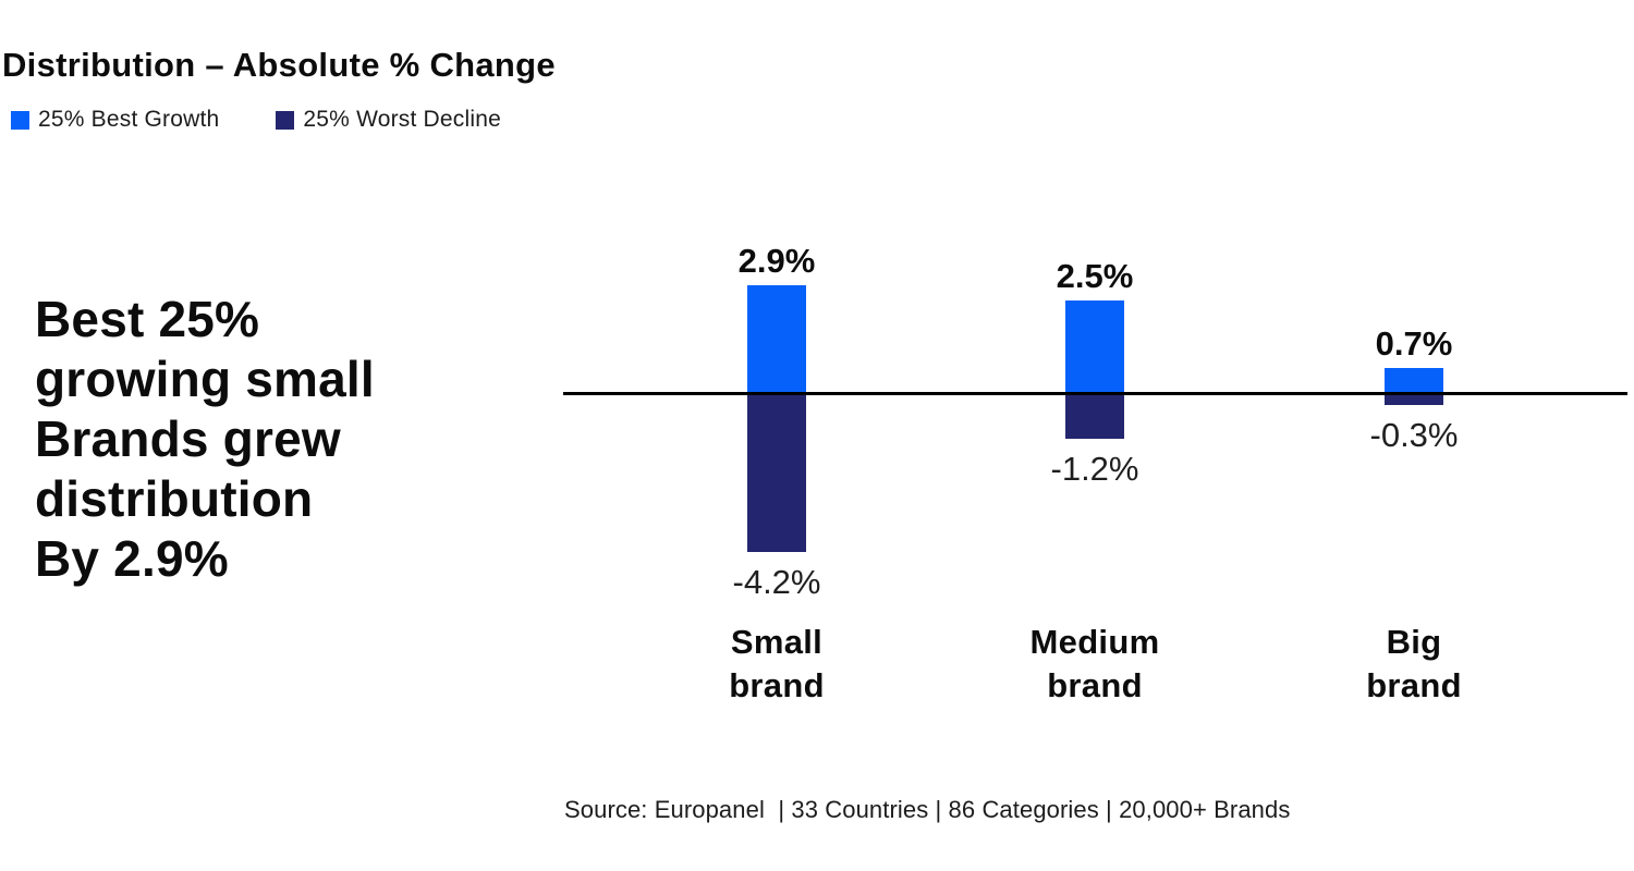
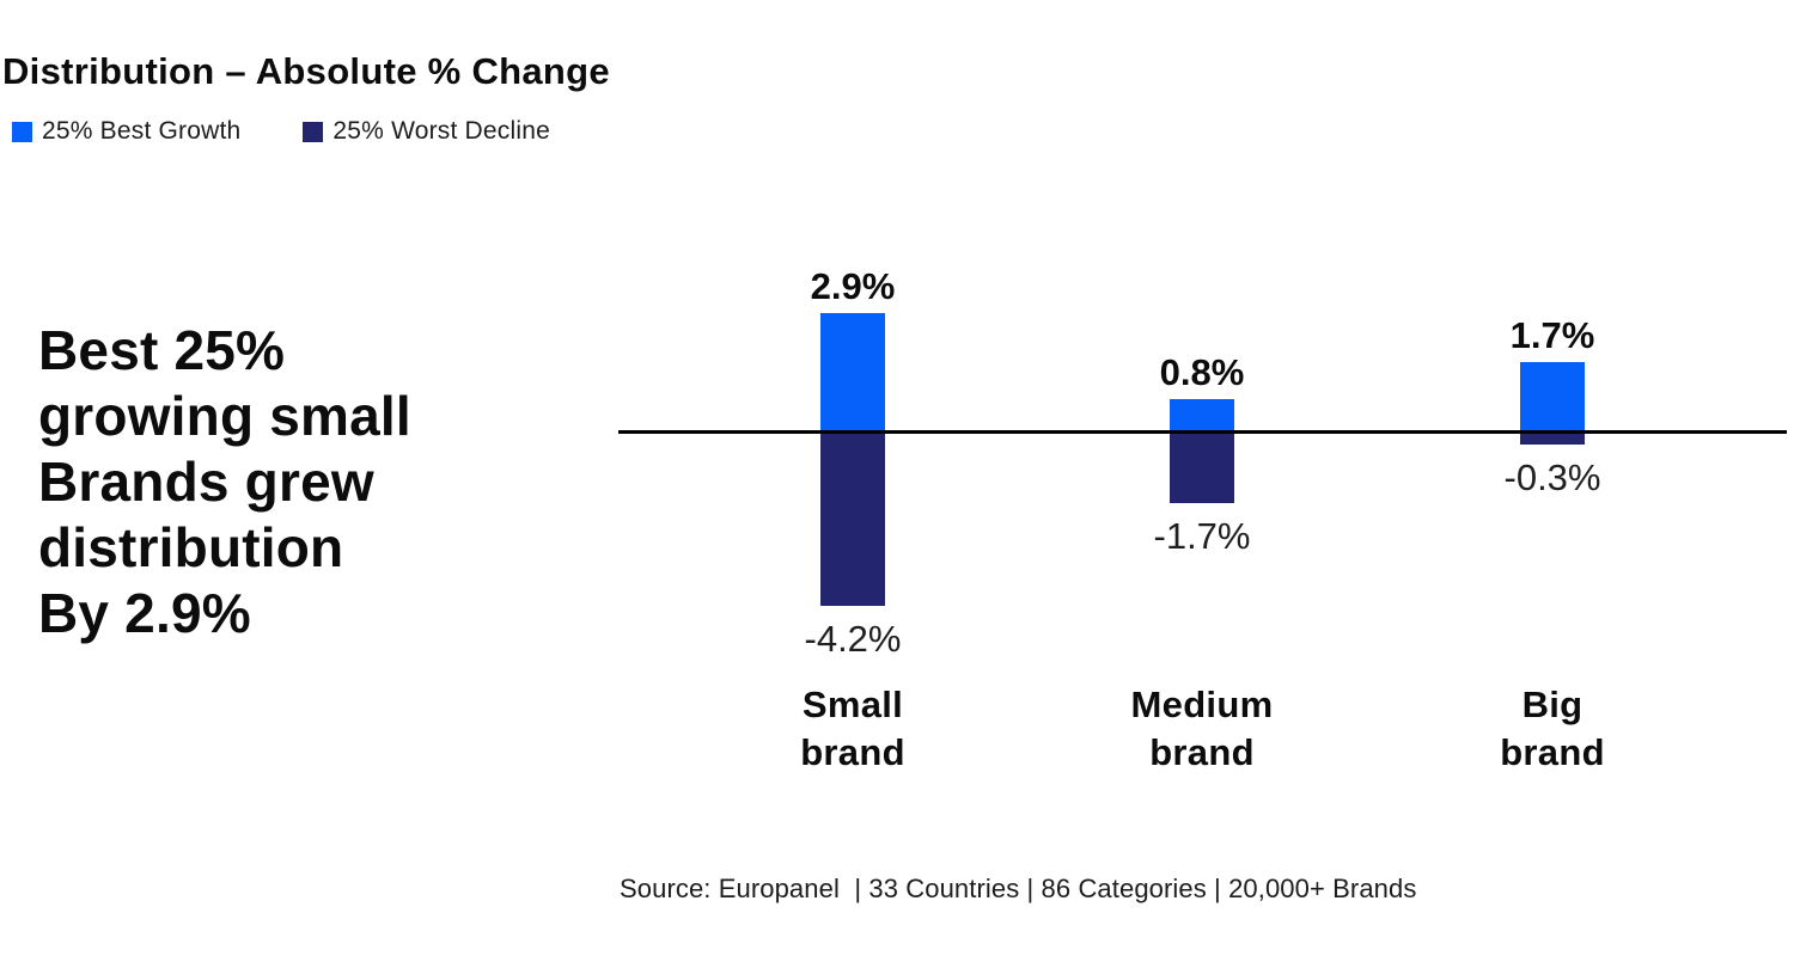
25% Best Growth/Medium brand: 2.5% -> 0.8%
25% Worst Decline/Medium brand: -1.2% -> -1.7%
25% Best Growth/Big brand: 0.7% -> 1.7%
